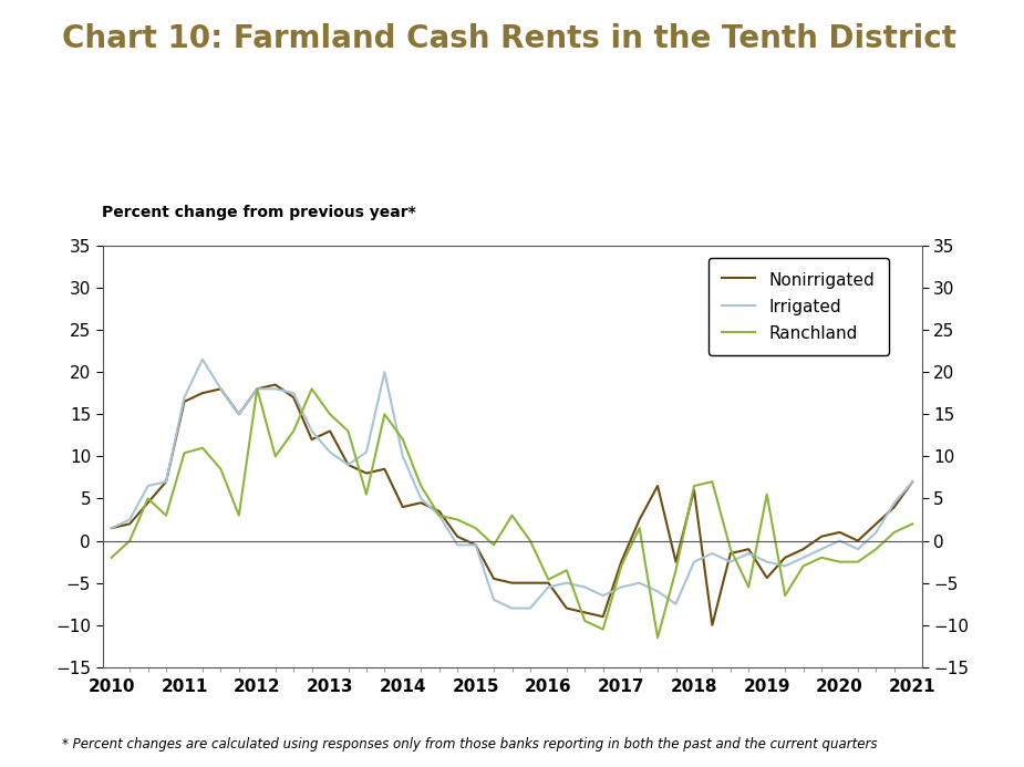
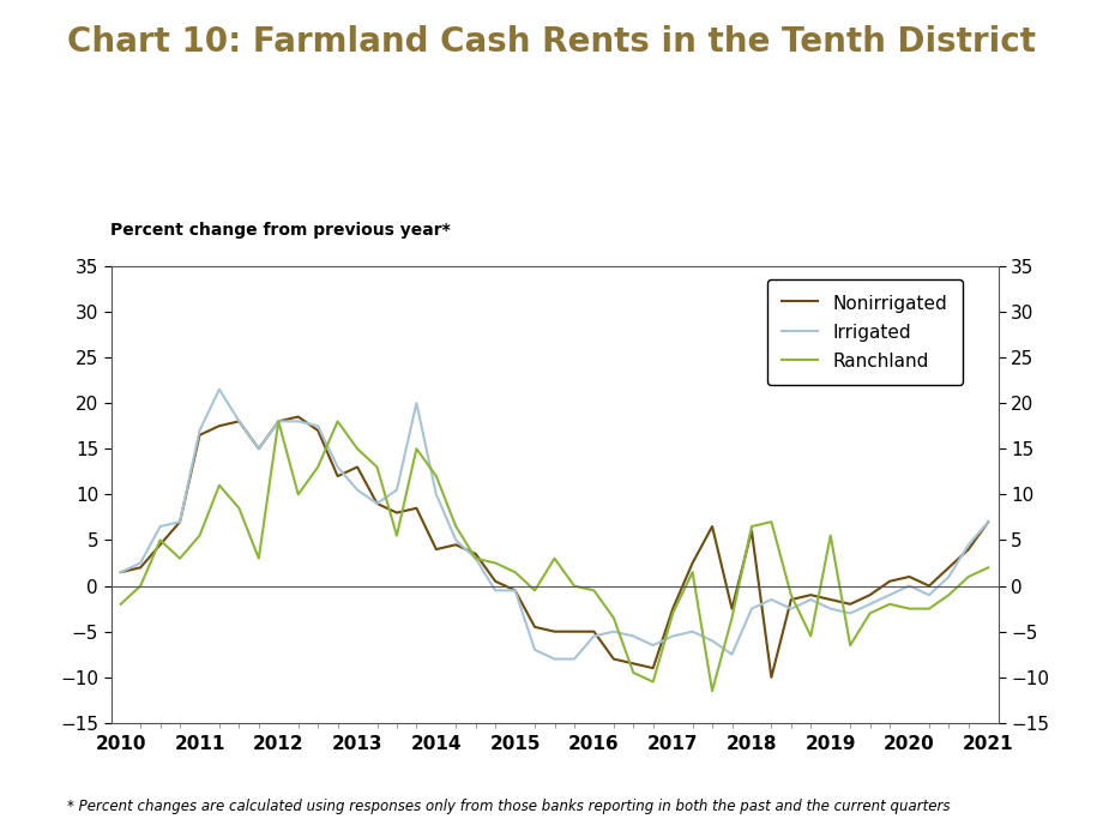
Ranchland/2011: 10.4 -> 5.5
Ranchland/2016: -4.6 -> -0.5
Nonirrigated/2019: -4.4 -> -1.5
